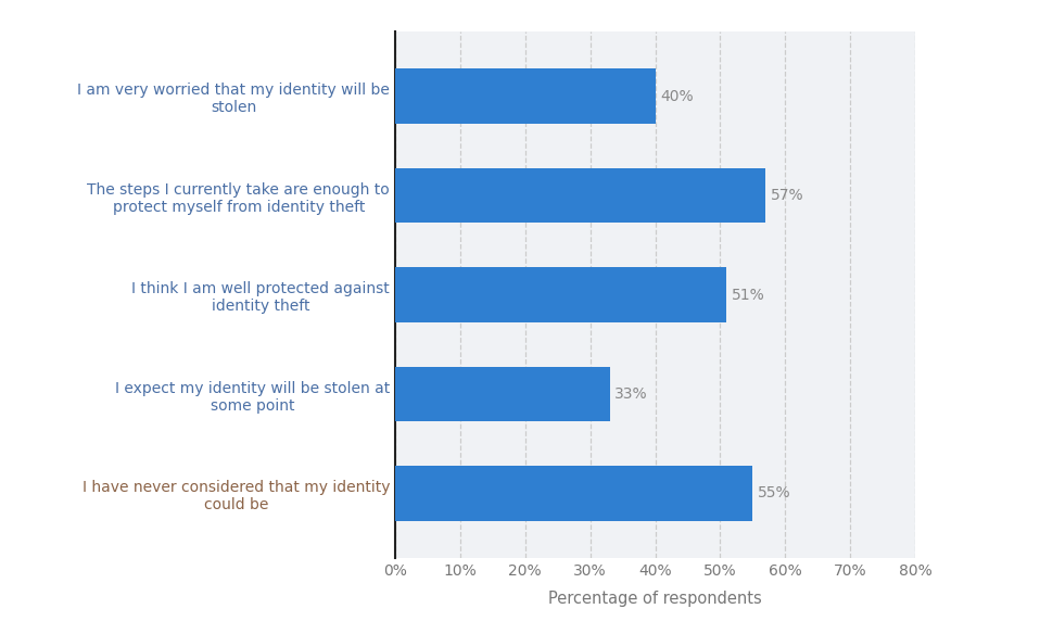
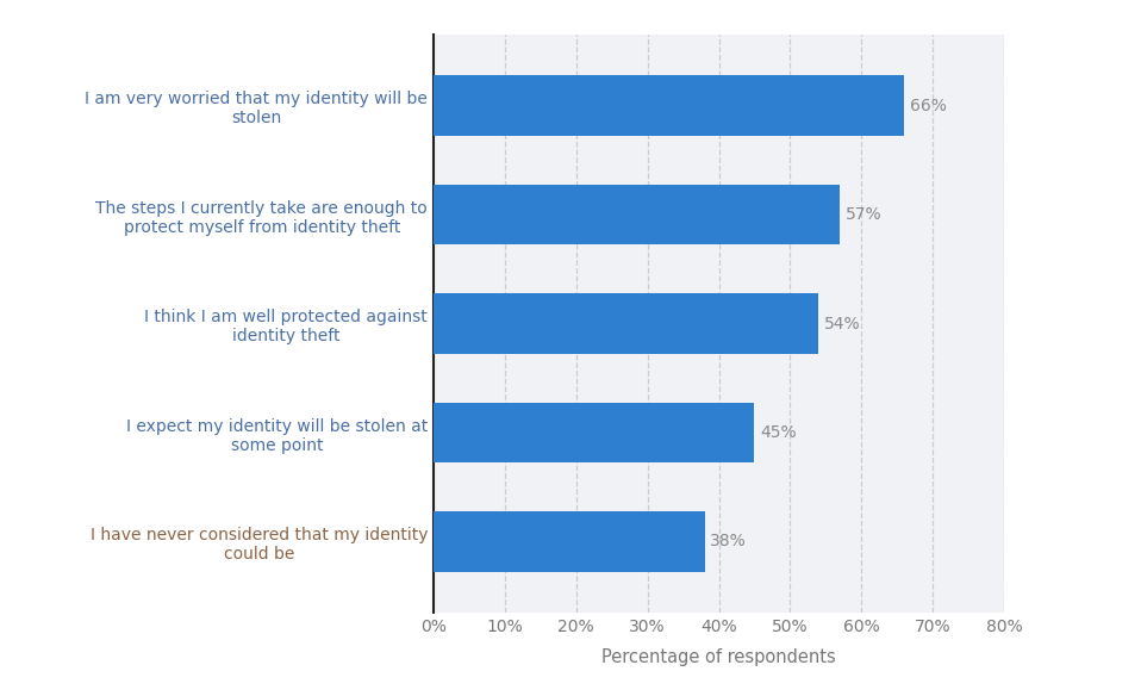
I am very worried that my identity will be stolen: 40% -> 66%
I think I am well protected against identity theft: 51% -> 54%
I expect my identity will be stolen at some point: 33% -> 45%
I have never considered that my identity could be: 55% -> 38%
